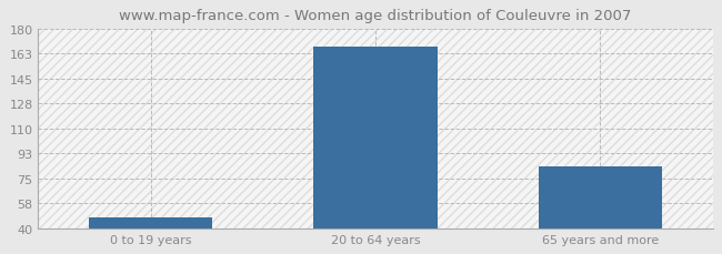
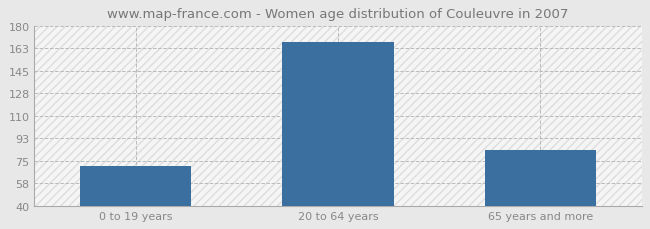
0 to 19 years: 48 -> 71
